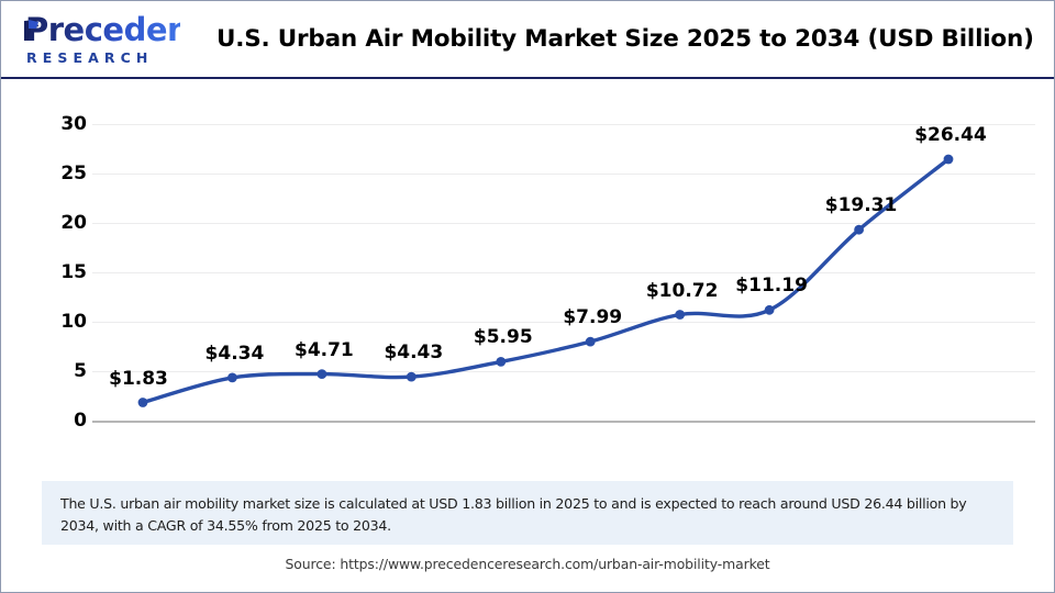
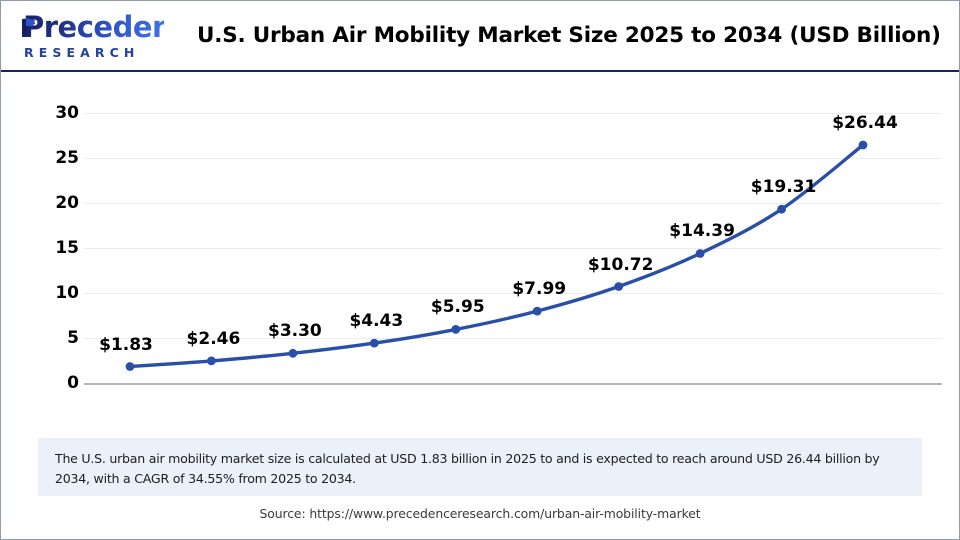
2026: $4.34 -> $2.46
2027: $4.71 -> $3.30
2032: $11.19 -> $14.39
